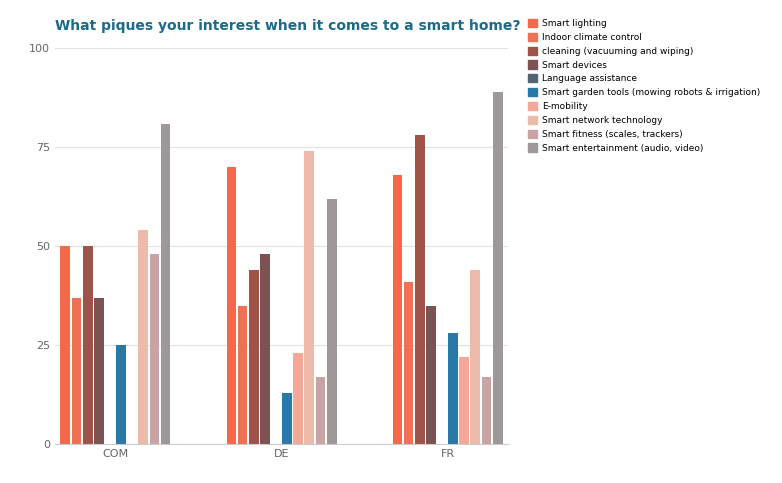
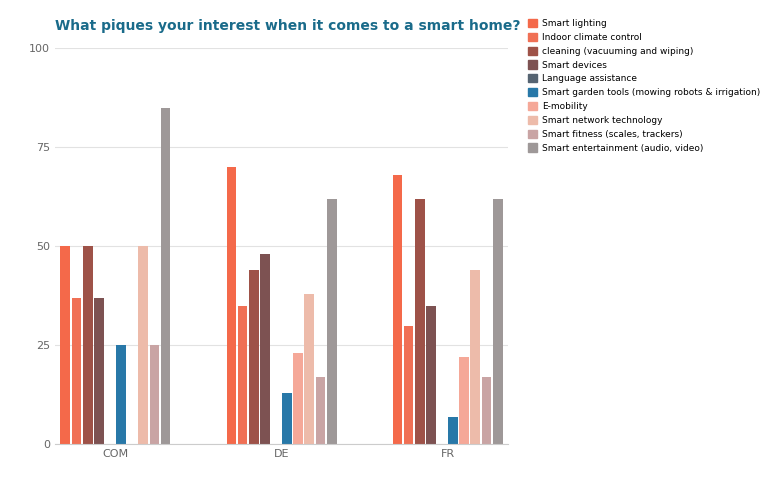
Smart network technology/COM: 54 -> 50
Smart fitness (scales, trackers)/COM: 48 -> 25
Smart entertainment (audio, video)/COM: 81 -> 85
Smart network technology/DE: 74 -> 38
Indoor climate control/FR: 41 -> 30
cleaning (vacuuming and wiping)/FR: 78 -> 62
Smart garden tools (mowing robots & irrigation)/FR: 28 -> 7
Smart entertainment (audio, video)/FR: 89 -> 62
